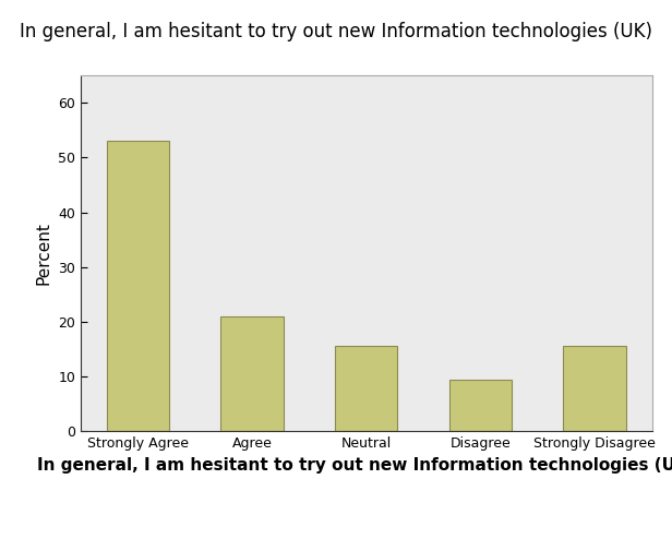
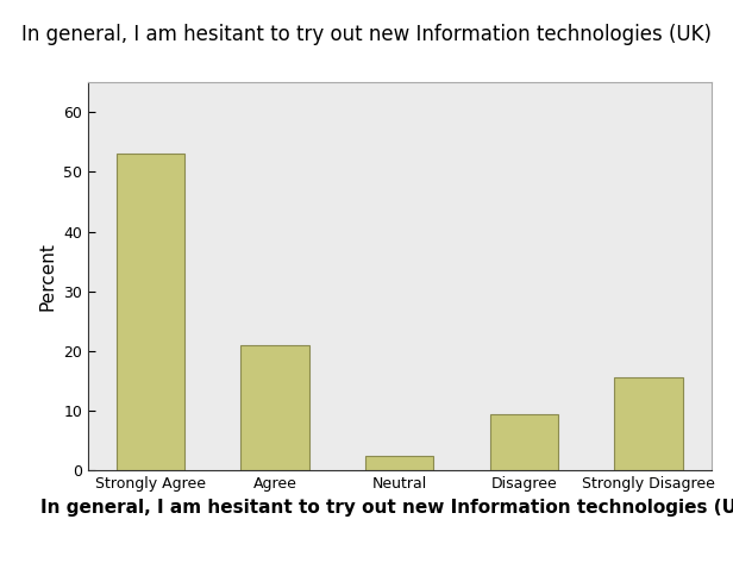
Neutral: 15.6 -> 2.5
